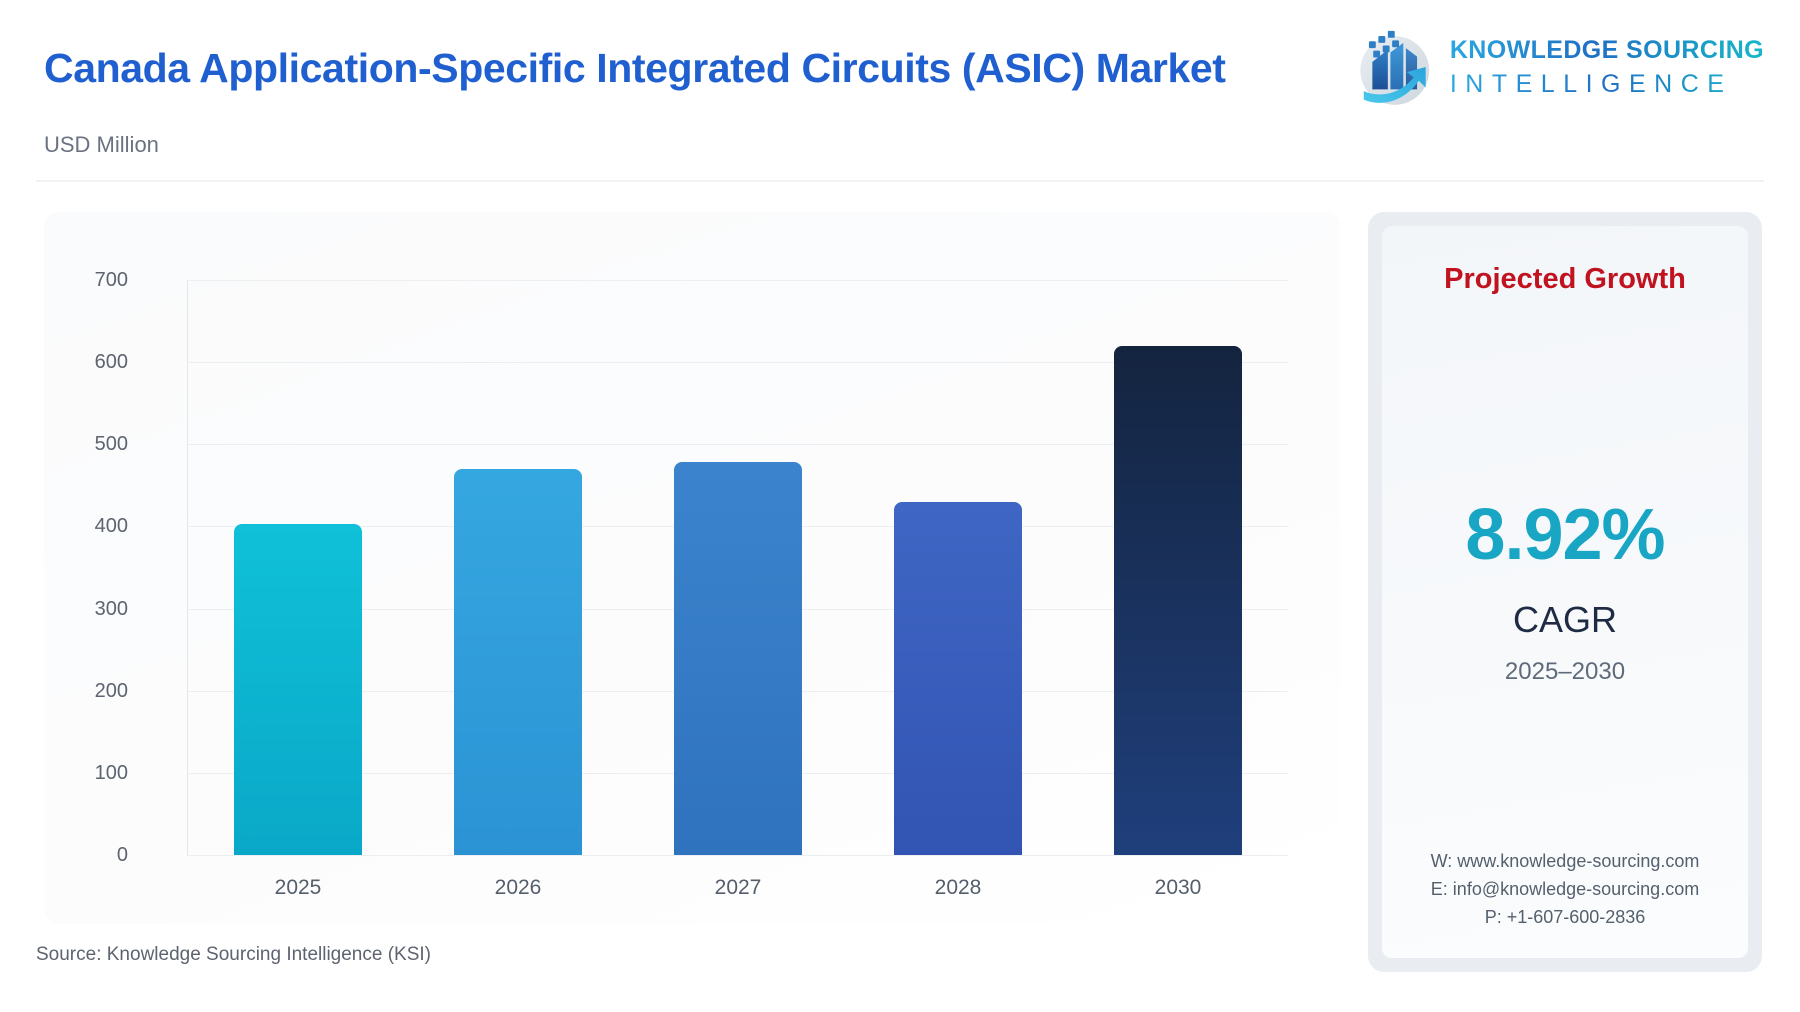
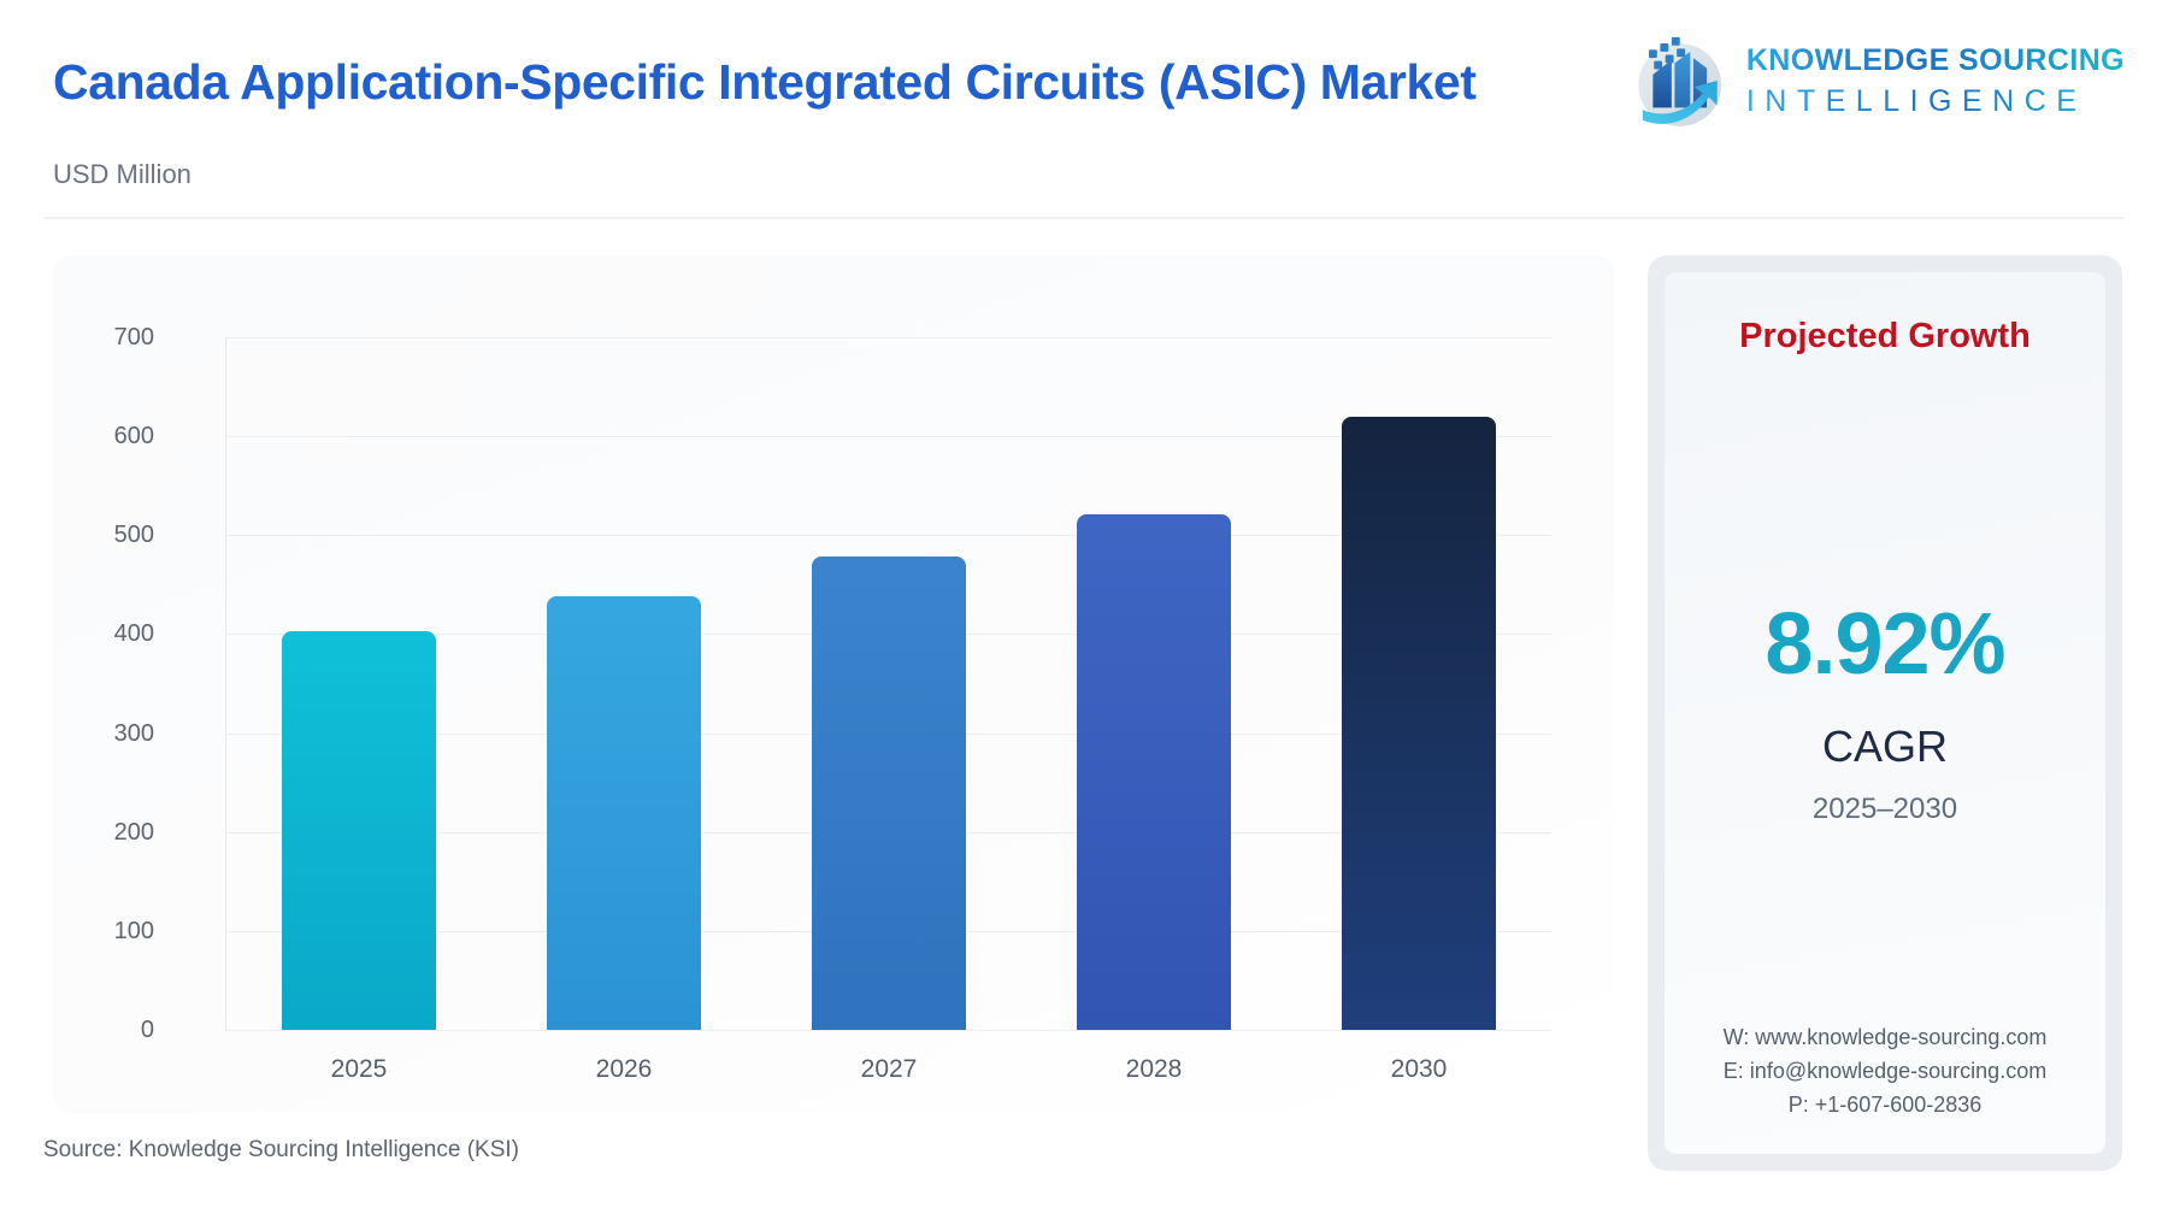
2026: 470 -> 440
2028: 430 -> 520
